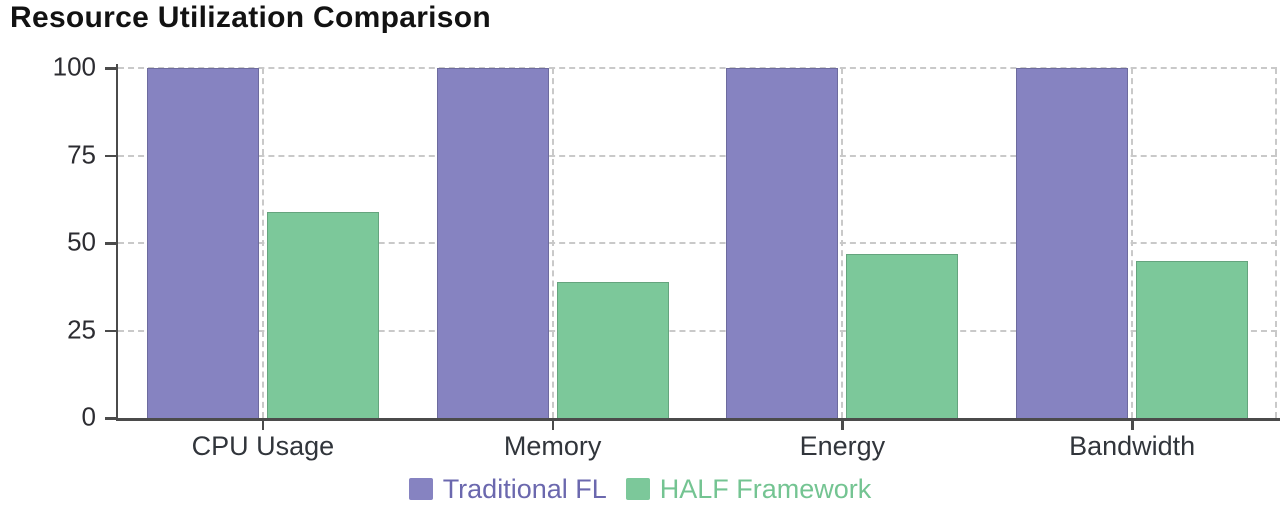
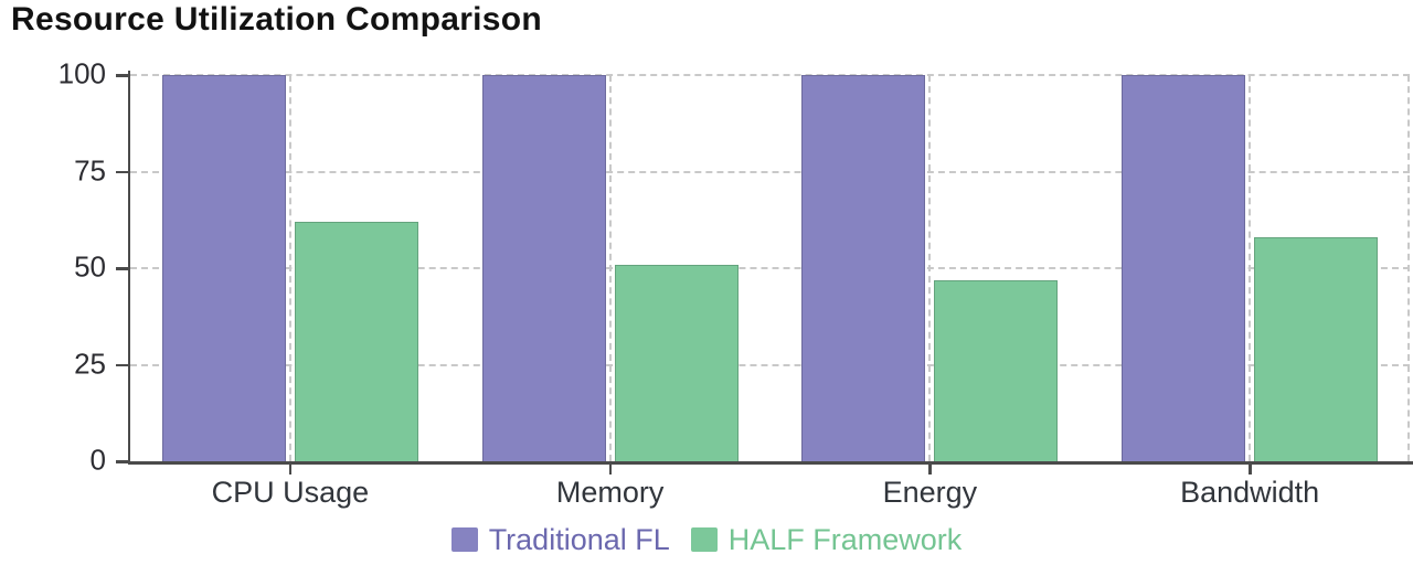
HALF Framework/CPU Usage: 59 -> 62
HALF Framework/Memory: 39 -> 51
HALF Framework/Bandwidth: 45 -> 58
